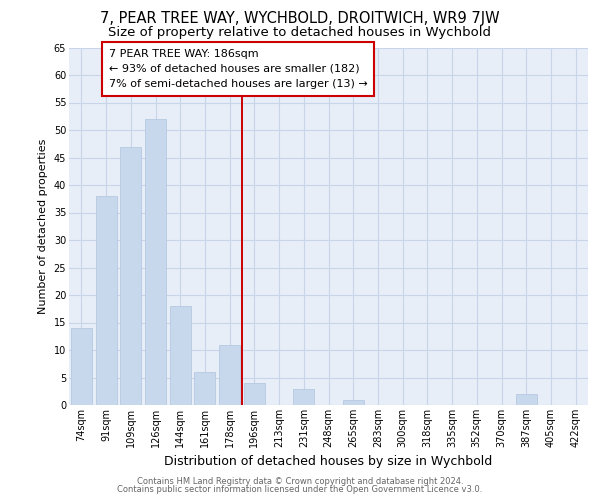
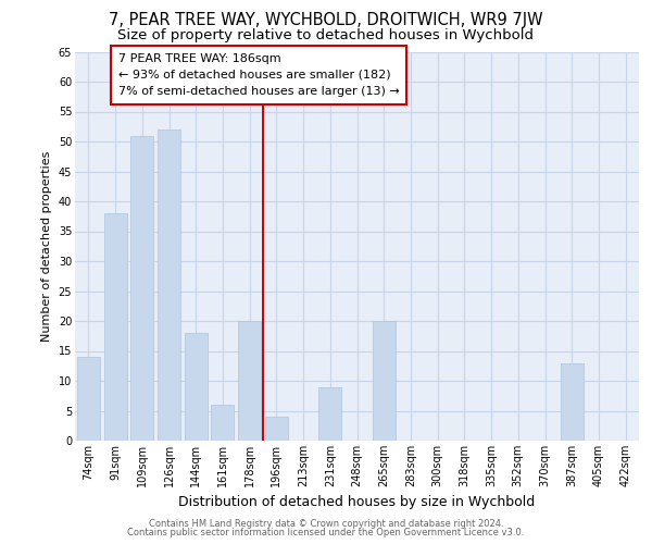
109sqm: 47 -> 51
178sqm: 11 -> 20
231sqm: 3 -> 9
265sqm: 1 -> 20
387sqm: 2 -> 13
